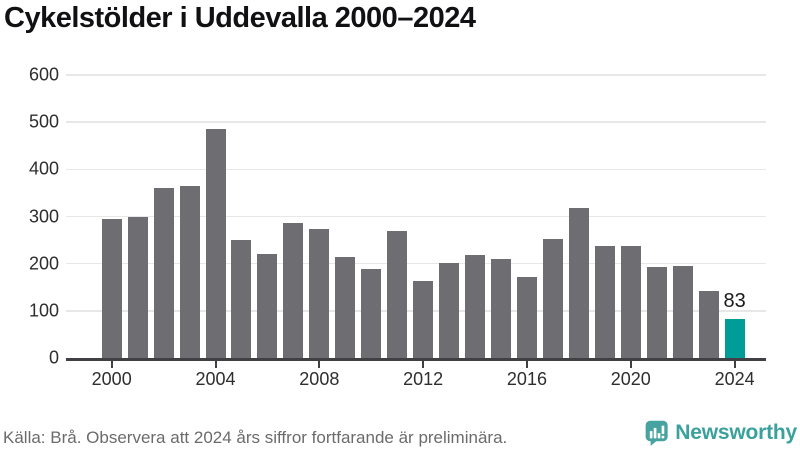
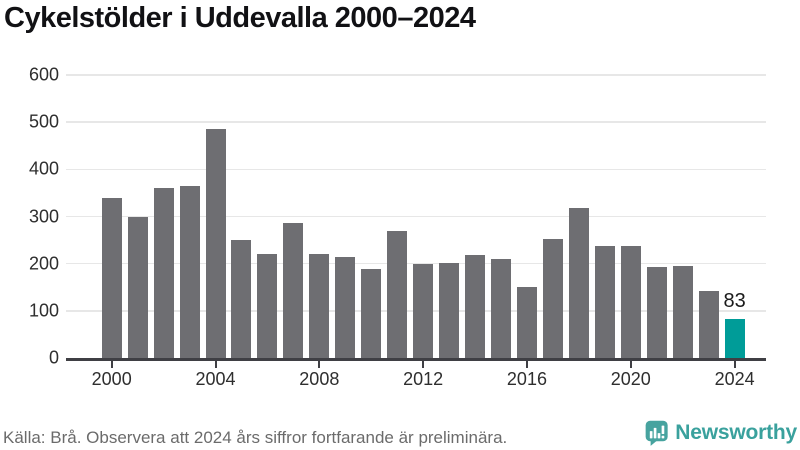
2000: 300 -> 340
2008: 270 -> 220
2012: 160 -> 200
2016: 170 -> 150
